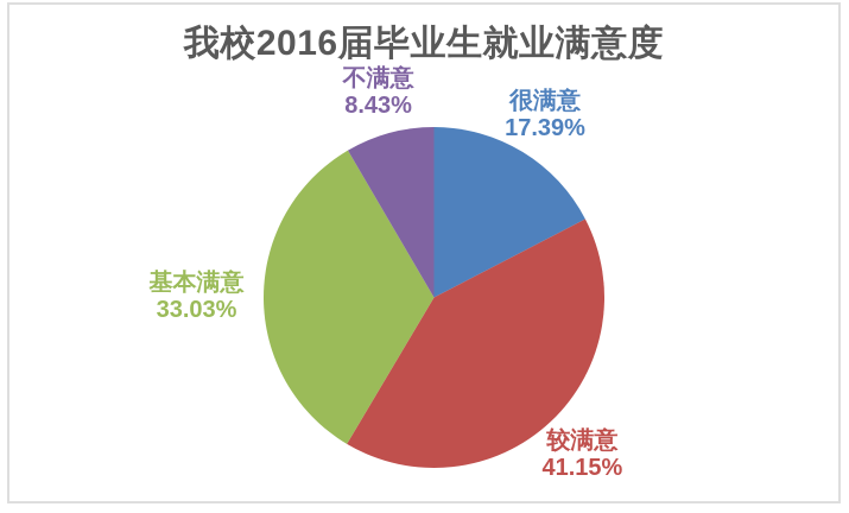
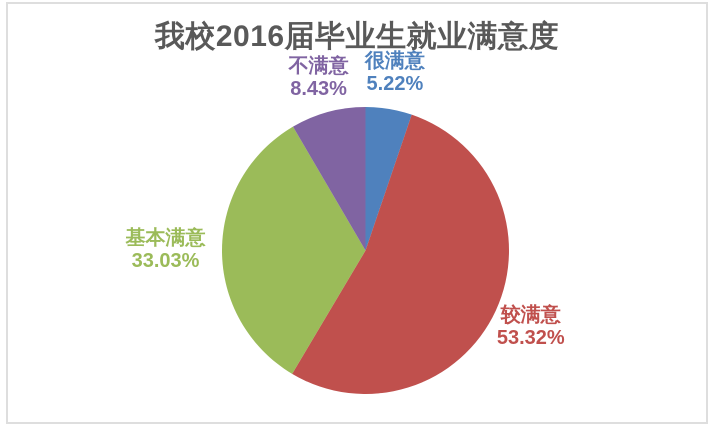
很满意: 17.39% -> 5.22%
较满意: 41.15% -> 53.32%
